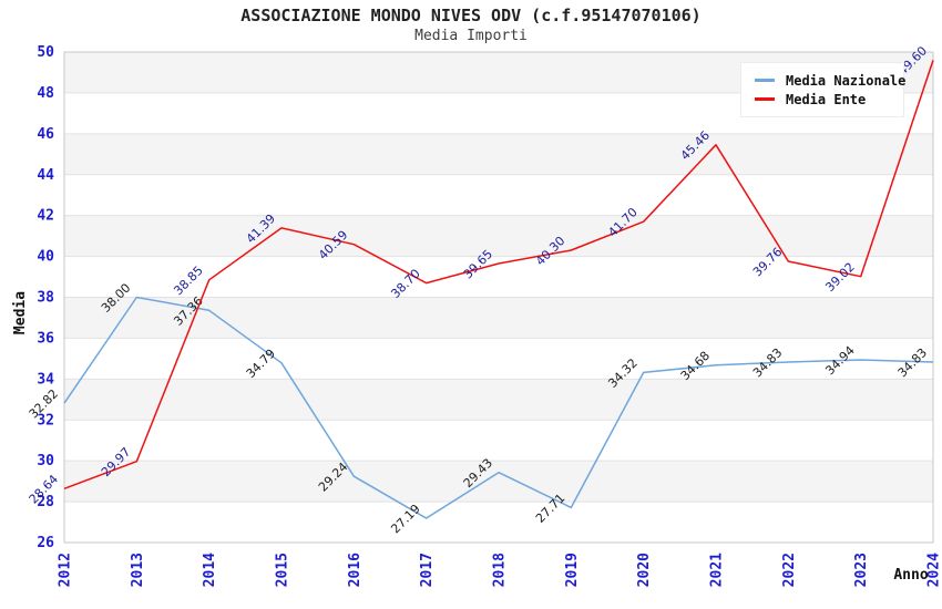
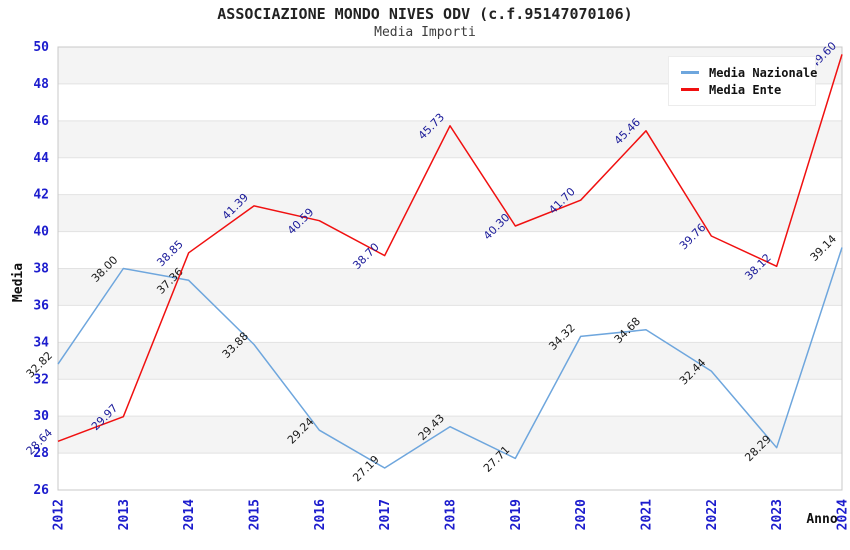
Media Nazionale/2015: 34.79 -> 33.88
Media Ente/2018: 39.65 -> 45.73
Media Nazionale/2022: 34.83 -> 32.44
Media Nazionale/2023: 34.94 -> 28.29
Media Ente/2023: 39.02 -> 38.12
Media Nazionale/2024: 34.83 -> 39.14
